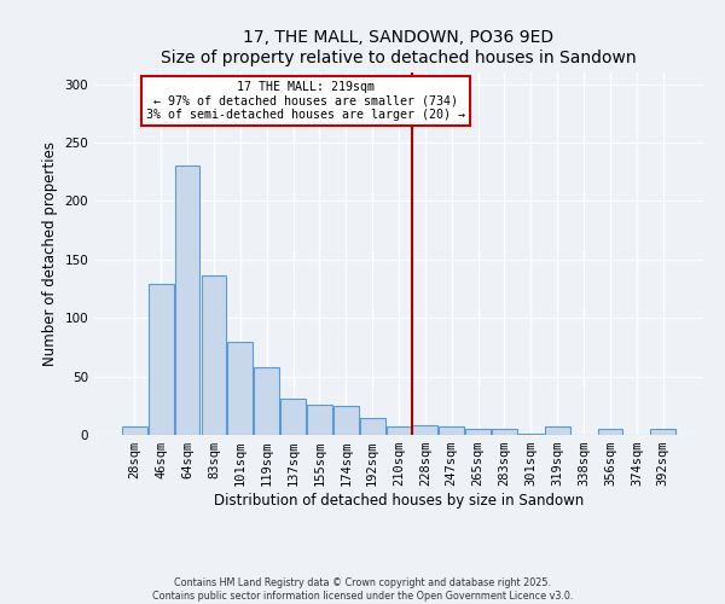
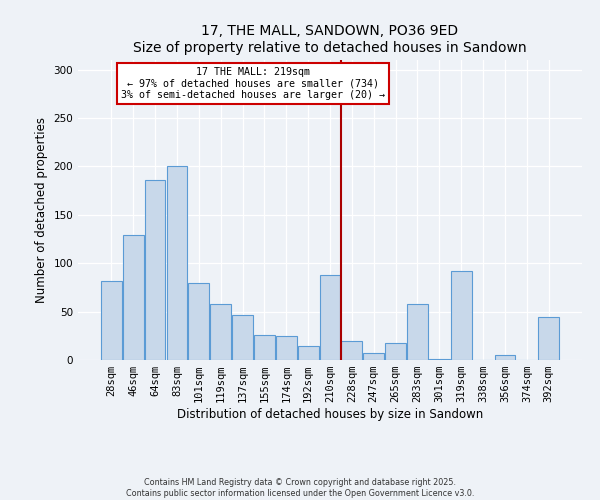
28sqm: 7 -> 82
64sqm: 230 -> 186
83sqm: 136 -> 200
137sqm: 31 -> 46
210sqm: 7 -> 88
228sqm: 8 -> 20
265sqm: 5 -> 18
283sqm: 5 -> 58
319sqm: 7 -> 92
392sqm: 5 -> 44
